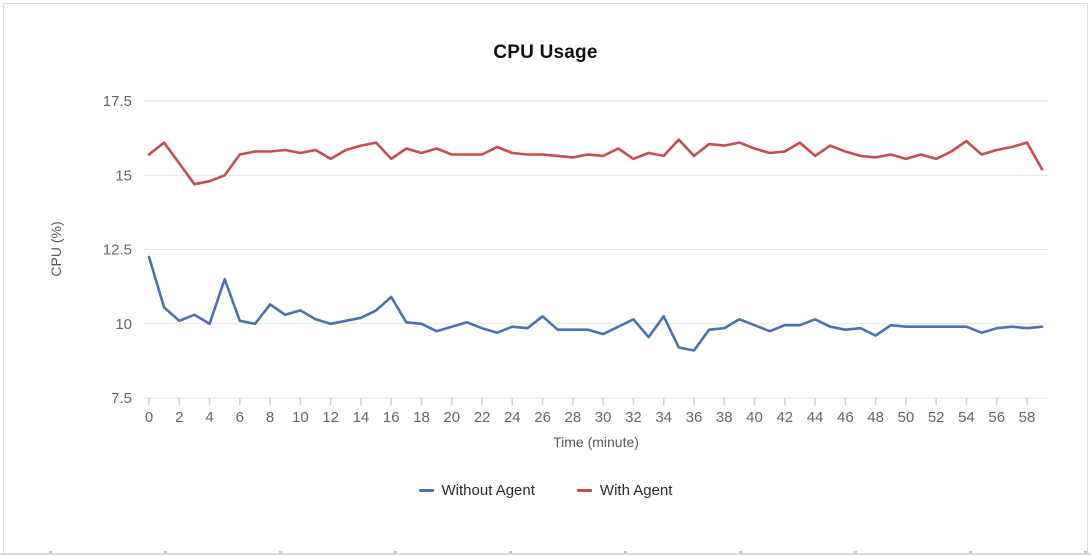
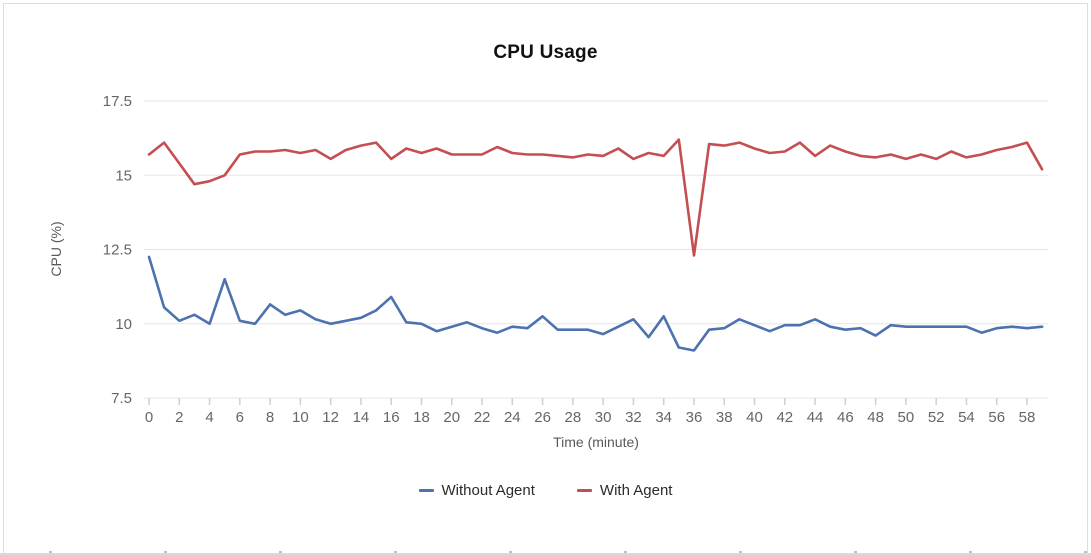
With Agent/36: 15.7 -> 12.3
With Agent/54: 16.1 -> 15.6
